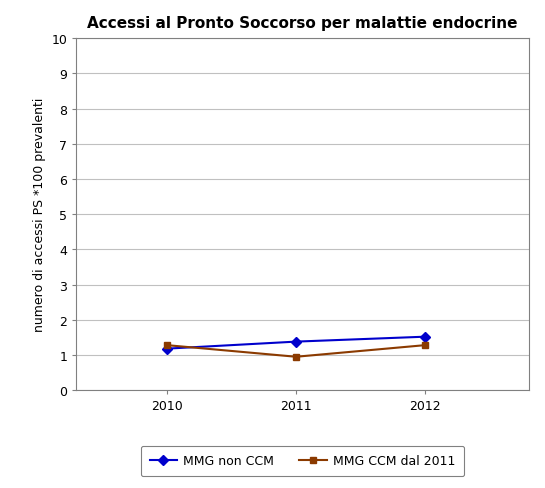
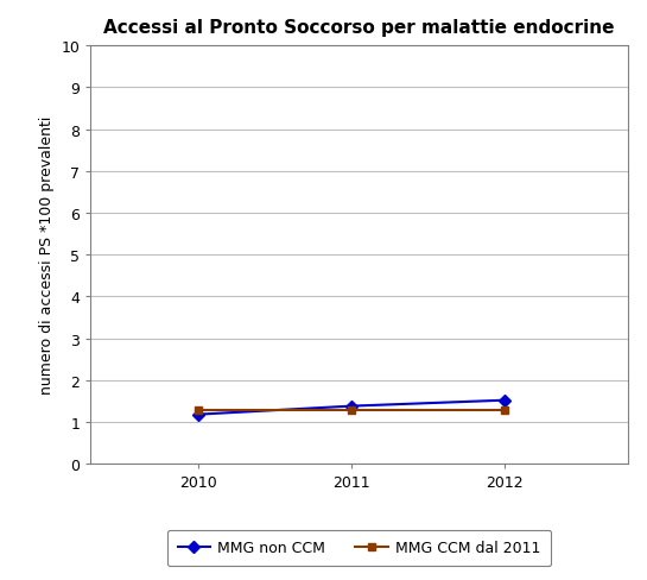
MMG CCM dal 2011/2011: 0.95 -> 1.28
